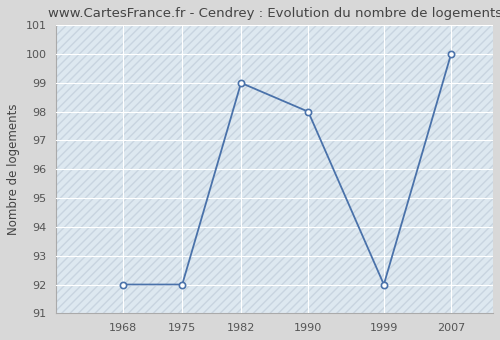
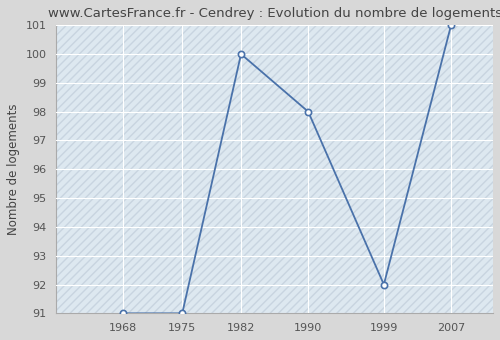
1968: 92 -> 91
1975: 92 -> 91
1982: 99 -> 100
2007: 100 -> 101
